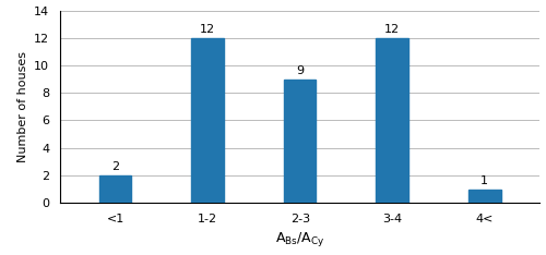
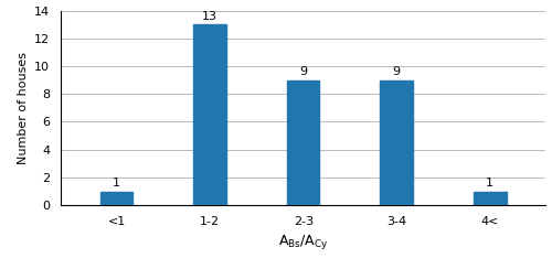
<1: 2 -> 1
1-2: 12 -> 13
3-4: 12 -> 9
